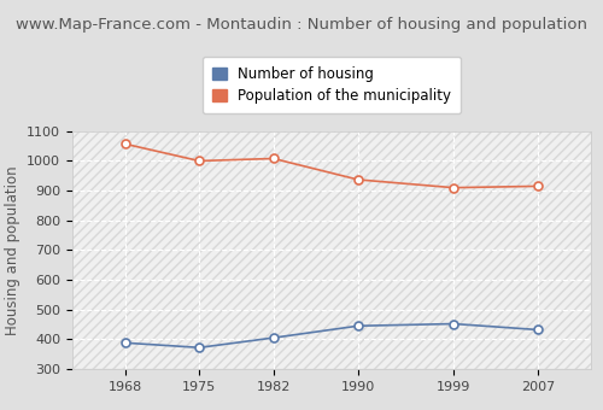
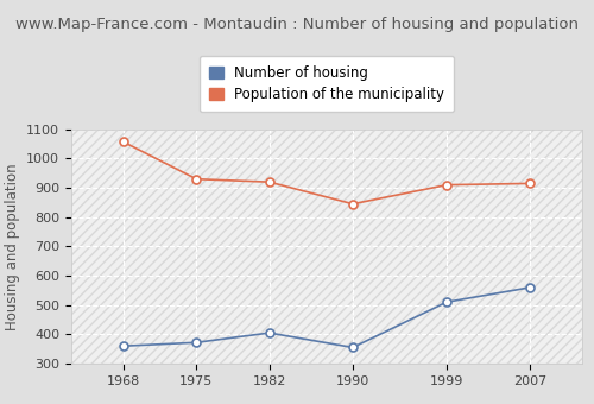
Number of housing/1968: 388 -> 360
Population of the municipality/1975: 1000 -> 930
Population of the municipality/1982: 1008 -> 920
Number of housing/1990: 445 -> 355
Population of the municipality/1990: 937 -> 845
Number of housing/1999: 452 -> 510
Number of housing/2007: 432 -> 560
